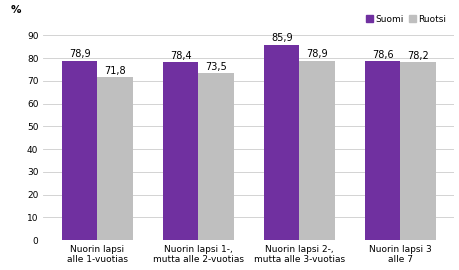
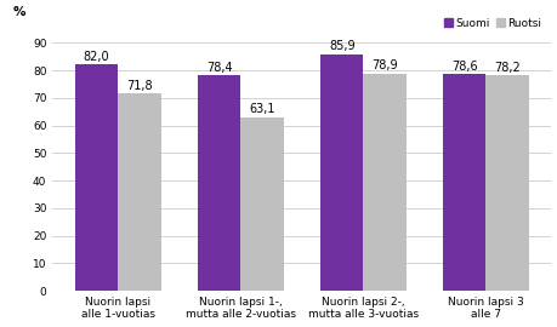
Suomi/Nuorin lapsi alle 1-vuotias: 78,9 -> 82,0
Ruotsi/Nuorin lapsi 1-, mutta alle 2-vuotias: 73,5 -> 63,1
